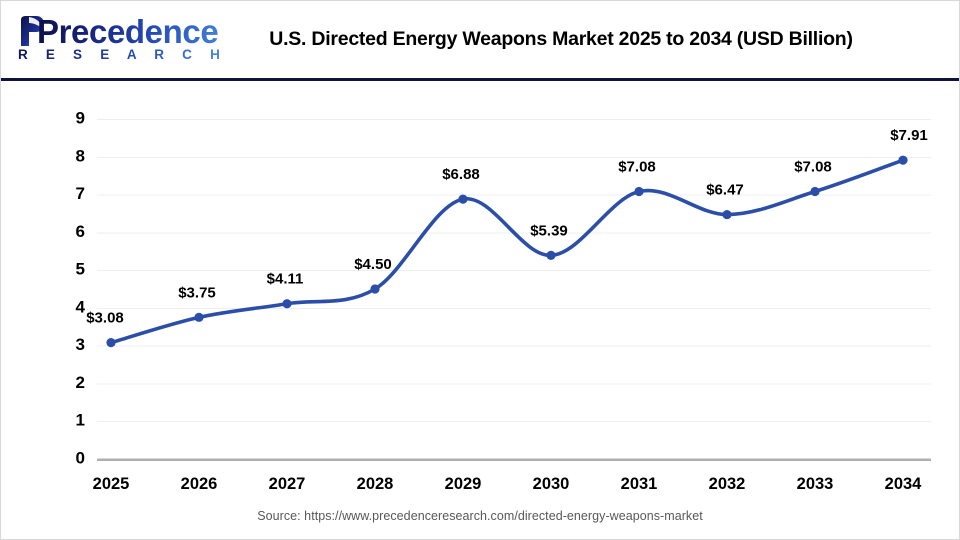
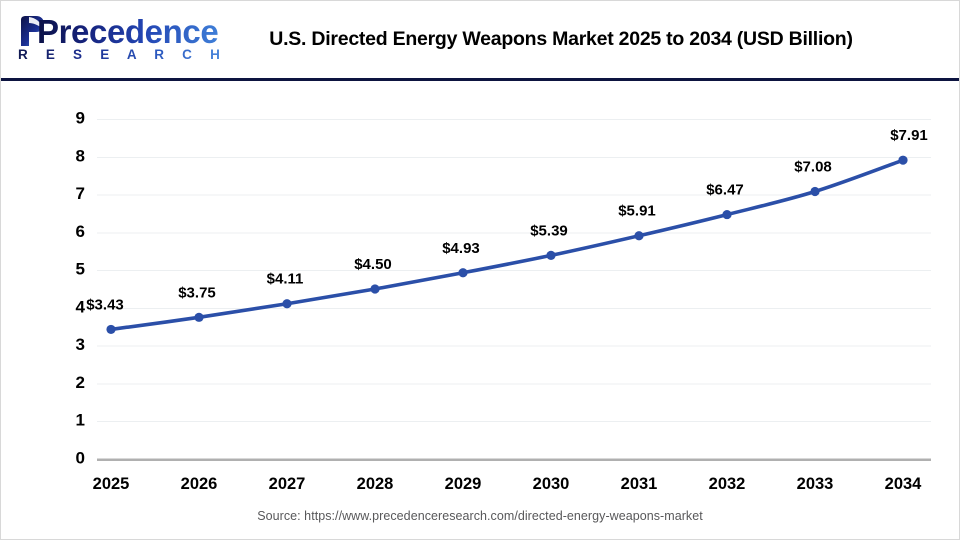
2025: $3.08 -> $3.43
2029: $6.88 -> $4.93
2031: $7.08 -> $5.91
